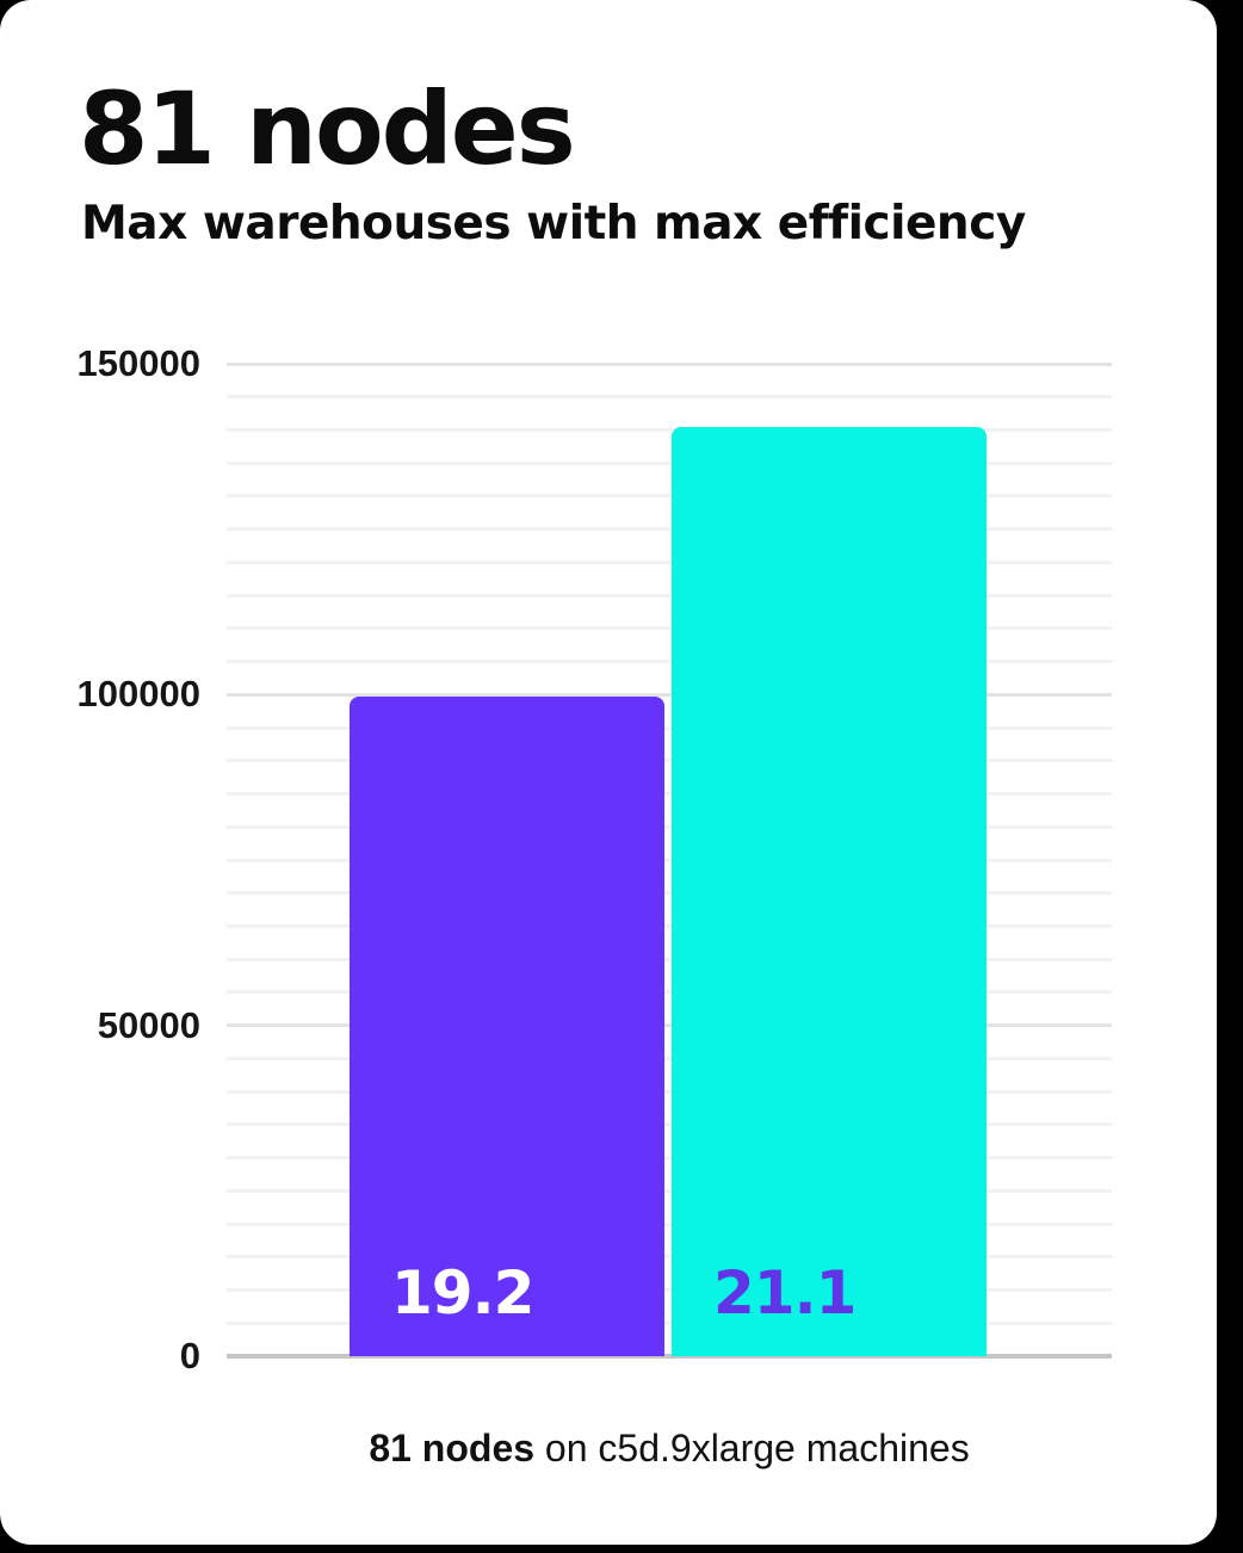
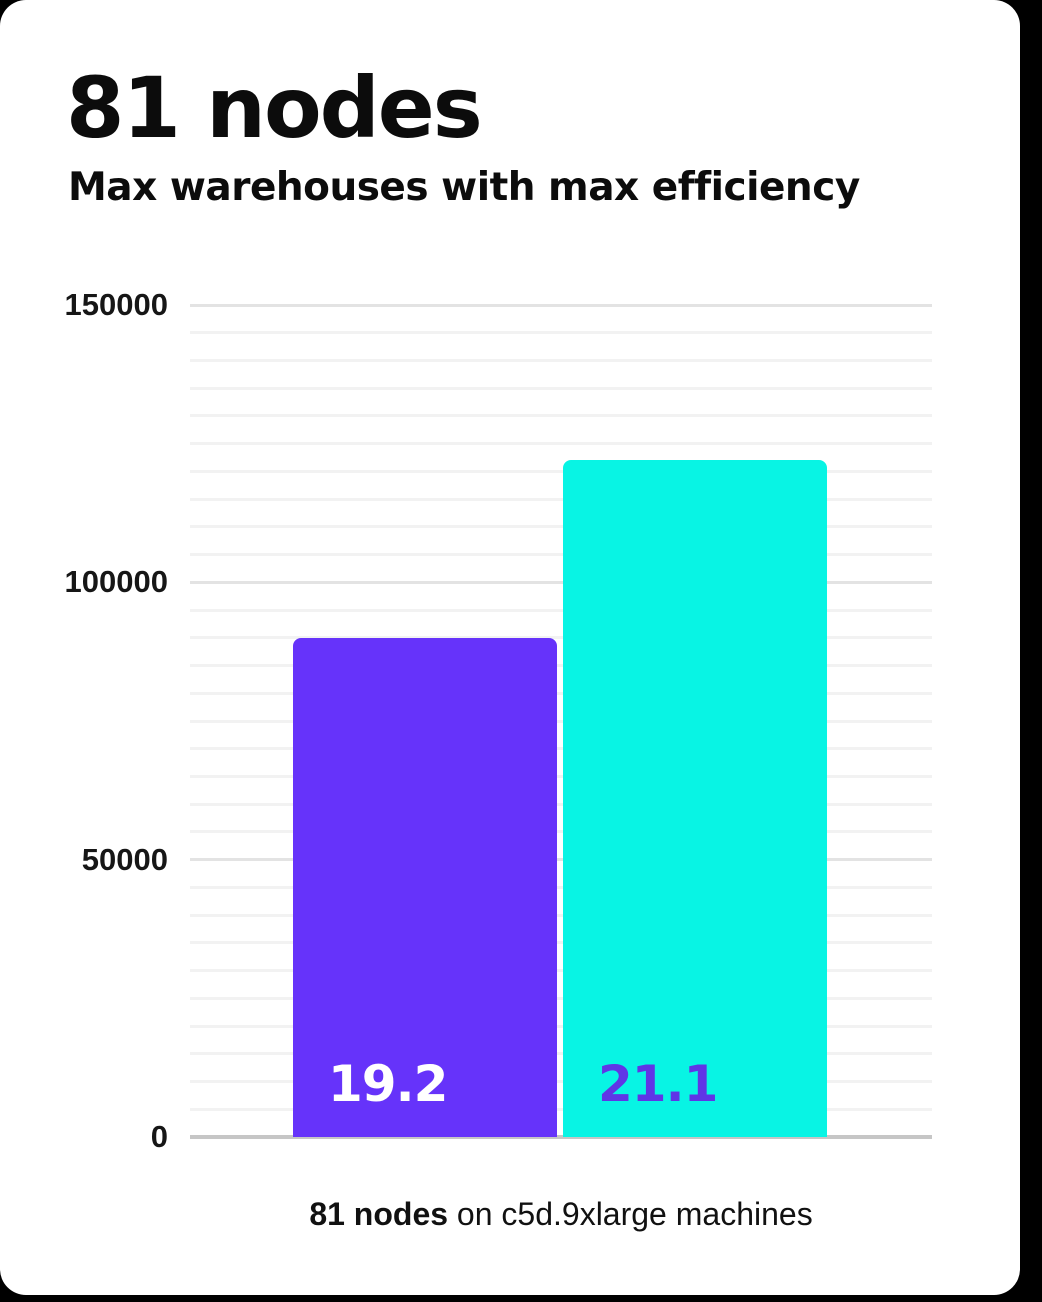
19.2: 100000 -> 90000
21.1: 140000 -> 122000
